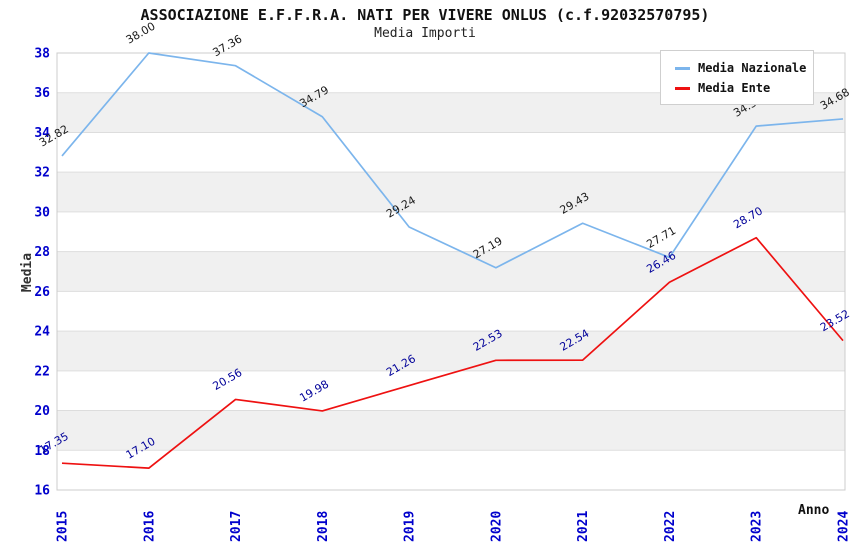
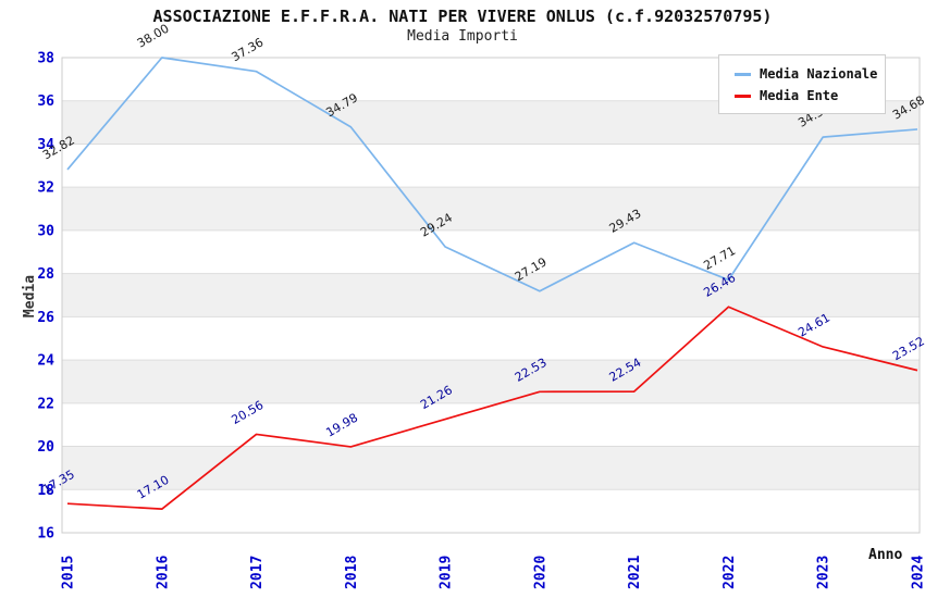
Media Ente/2023: 28.70 -> 24.61
